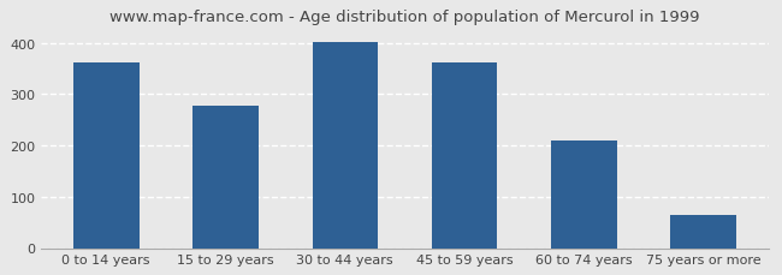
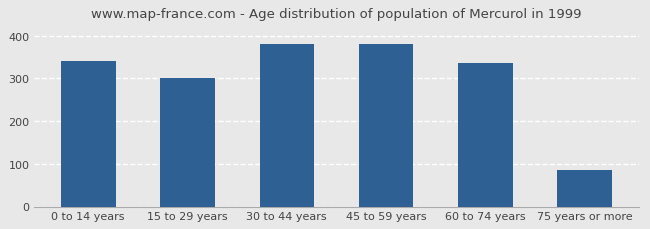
0 to 14 years: 362 -> 340
15 to 29 years: 277 -> 300
30 to 44 years: 401 -> 380
45 to 59 years: 362 -> 380
60 to 74 years: 210 -> 335
75 years or more: 65 -> 85
